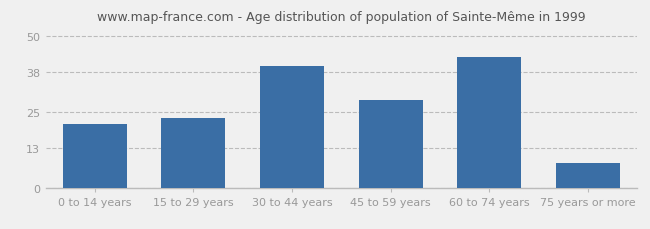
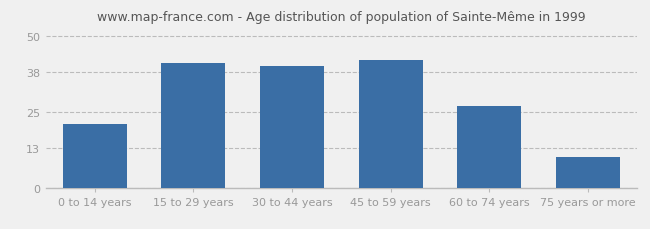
15 to 29 years: 23 -> 41
45 to 59 years: 29 -> 42
60 to 74 years: 43 -> 27
75 years or more: 8 -> 10
